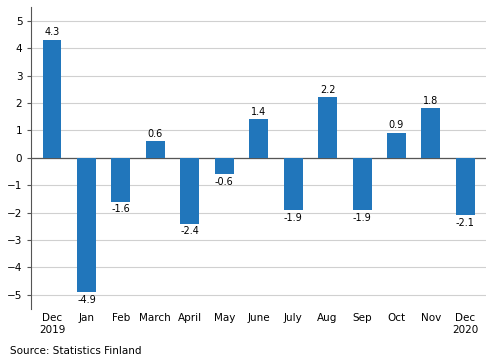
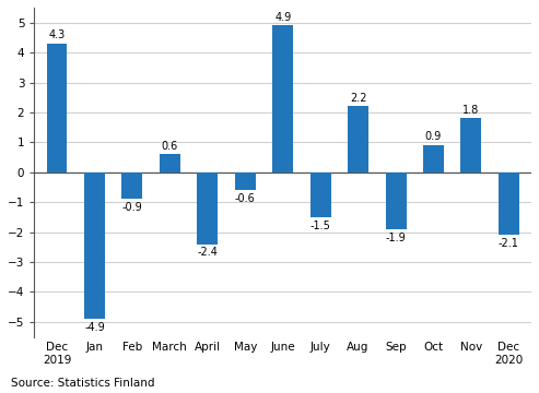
Feb: -1.6 -> -0.9
June: 1.4 -> 4.9
July: -1.9 -> -1.5
